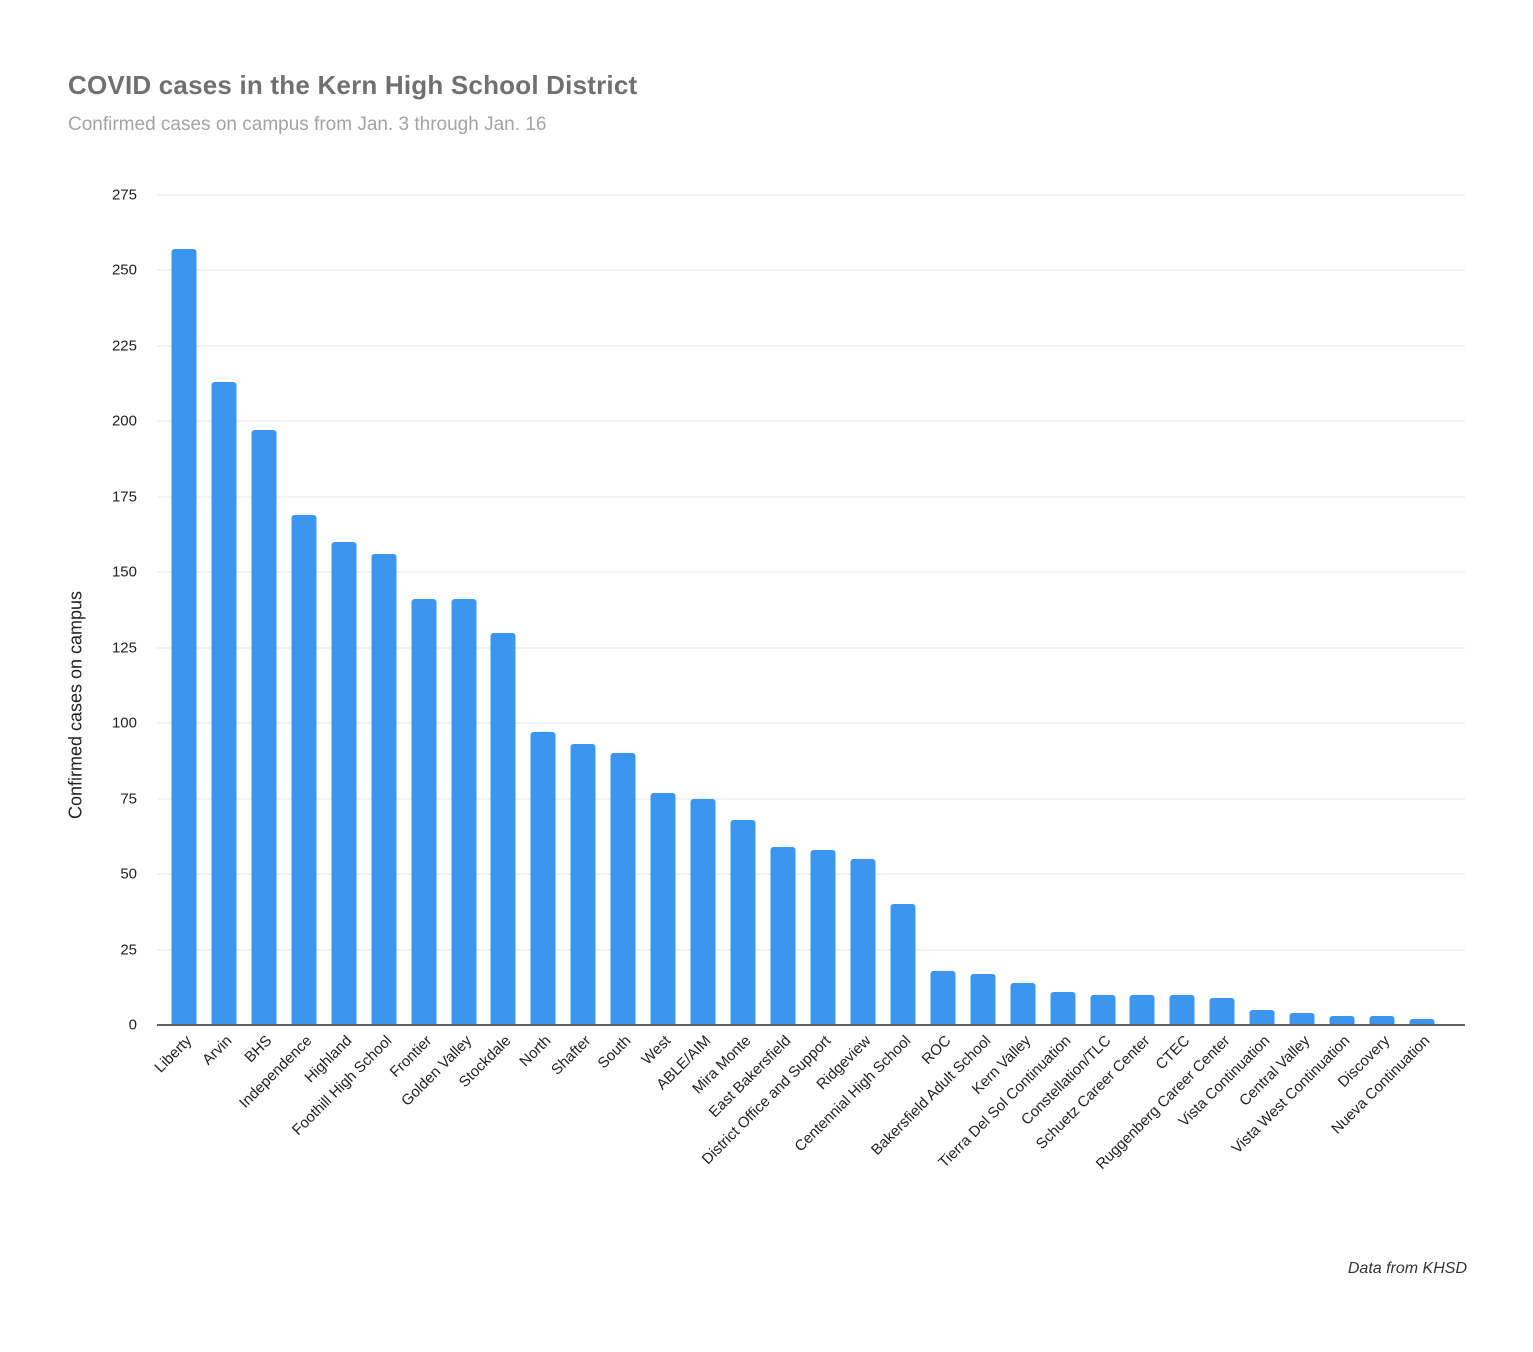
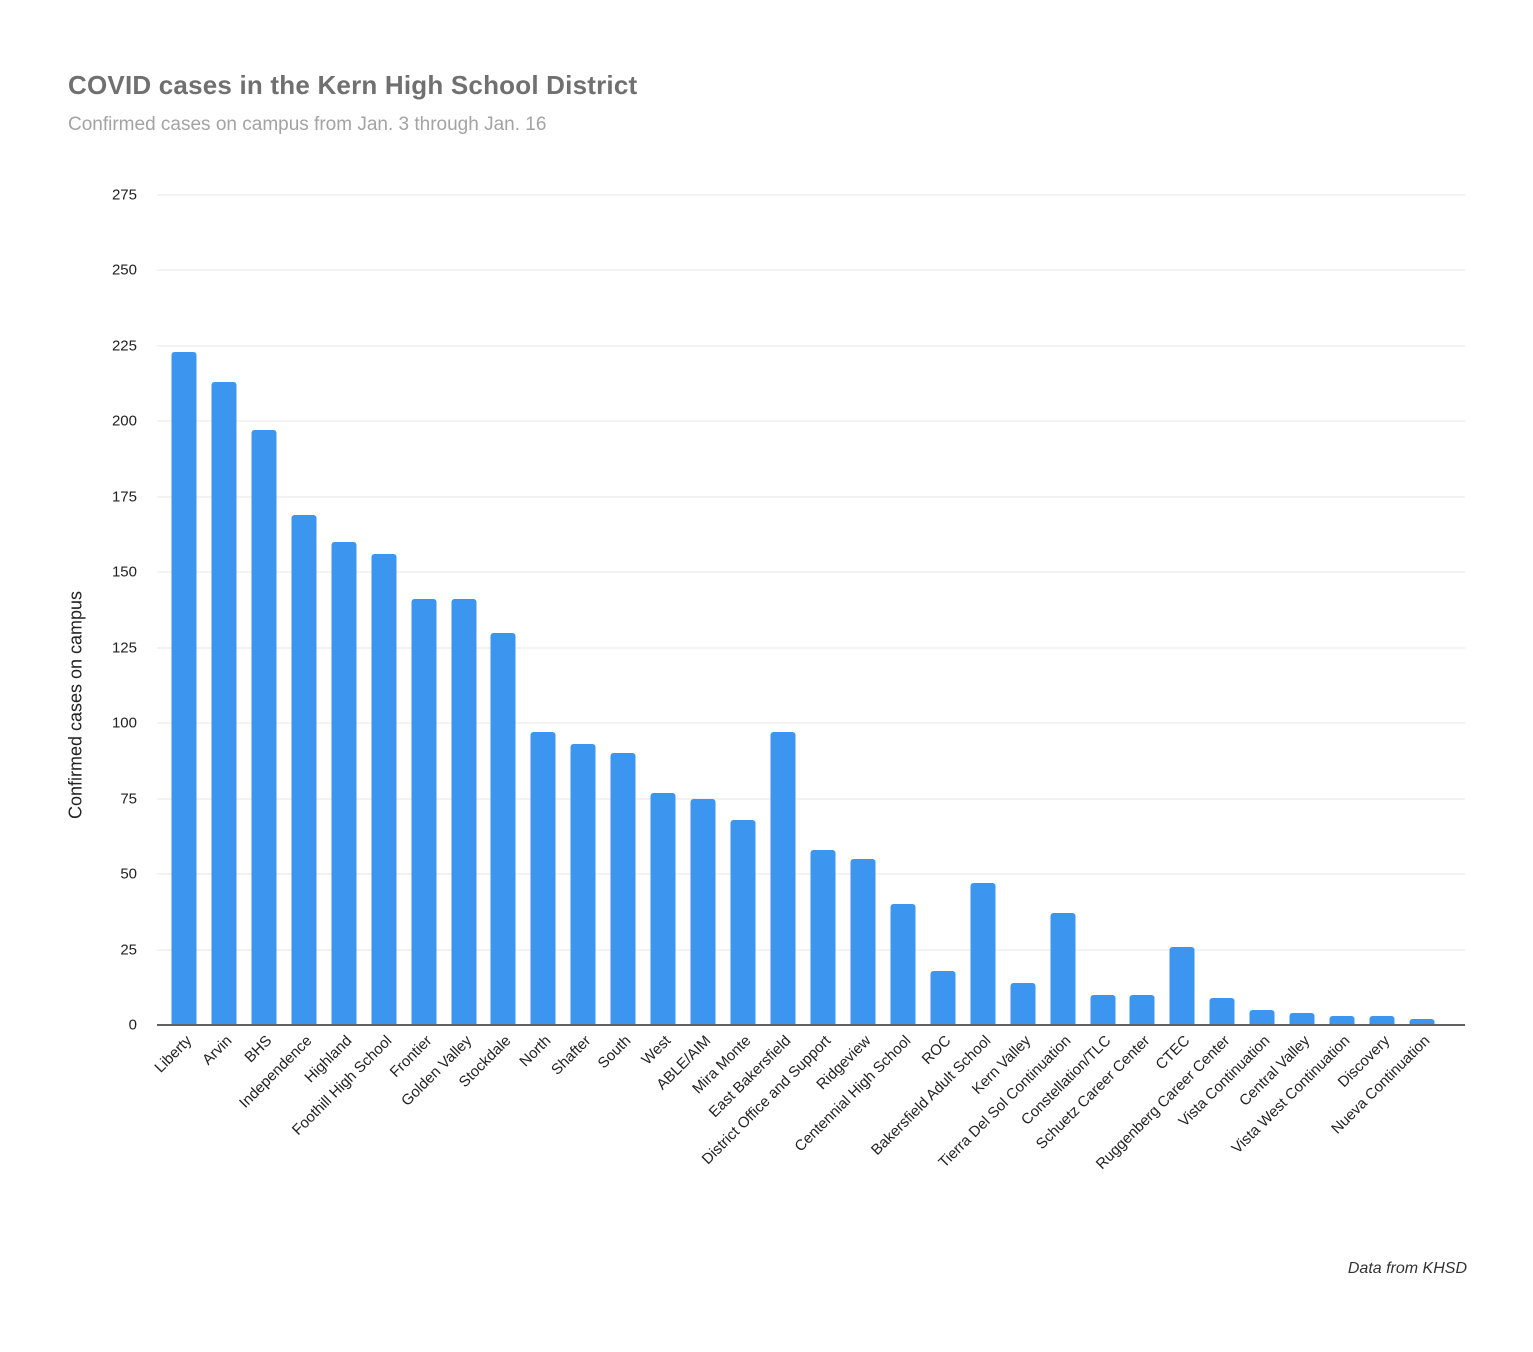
Liberty: 257 -> 223
East Bakersfield: 59 -> 97
Bakersfield Adult School: 17 -> 47
Tierra Del Sol Continuation: 11 -> 37
CTEC: 10 -> 26
